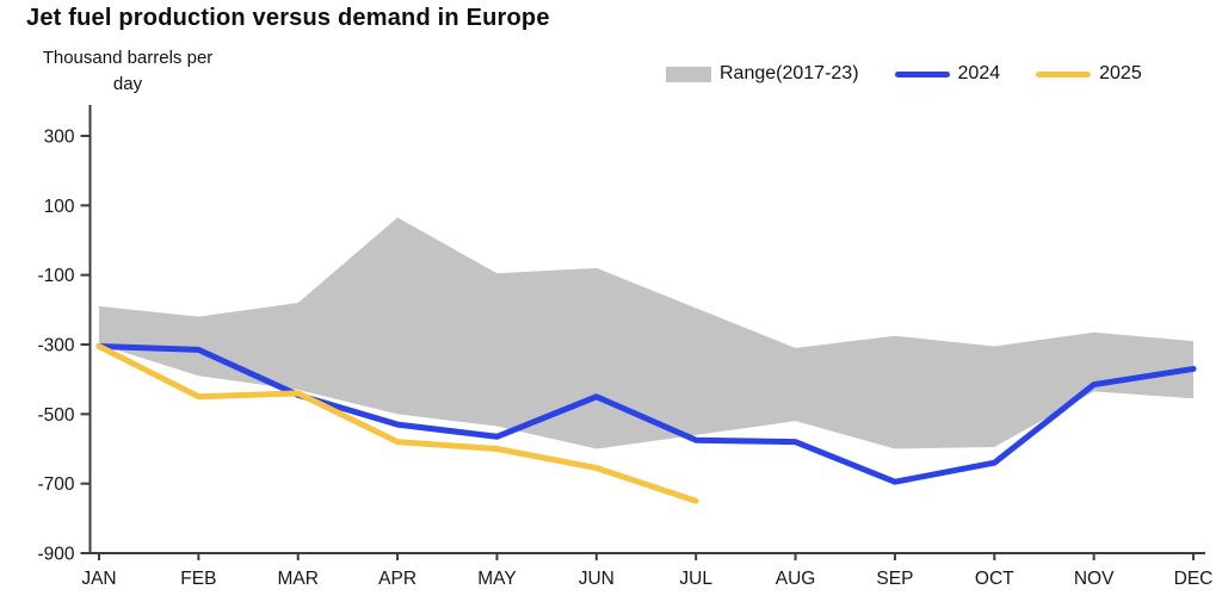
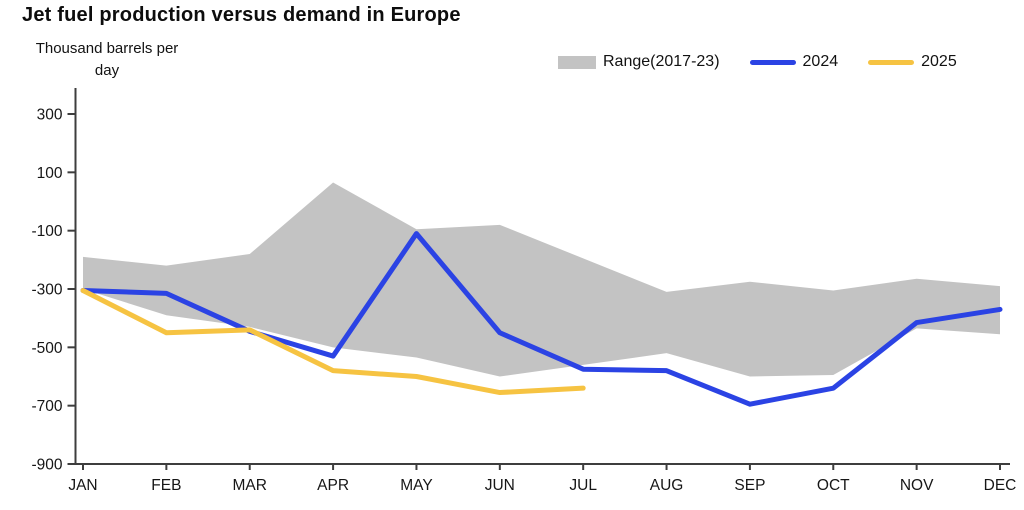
2024/MAY: -560 -> -110
2025/JUL: -750 -> -640
